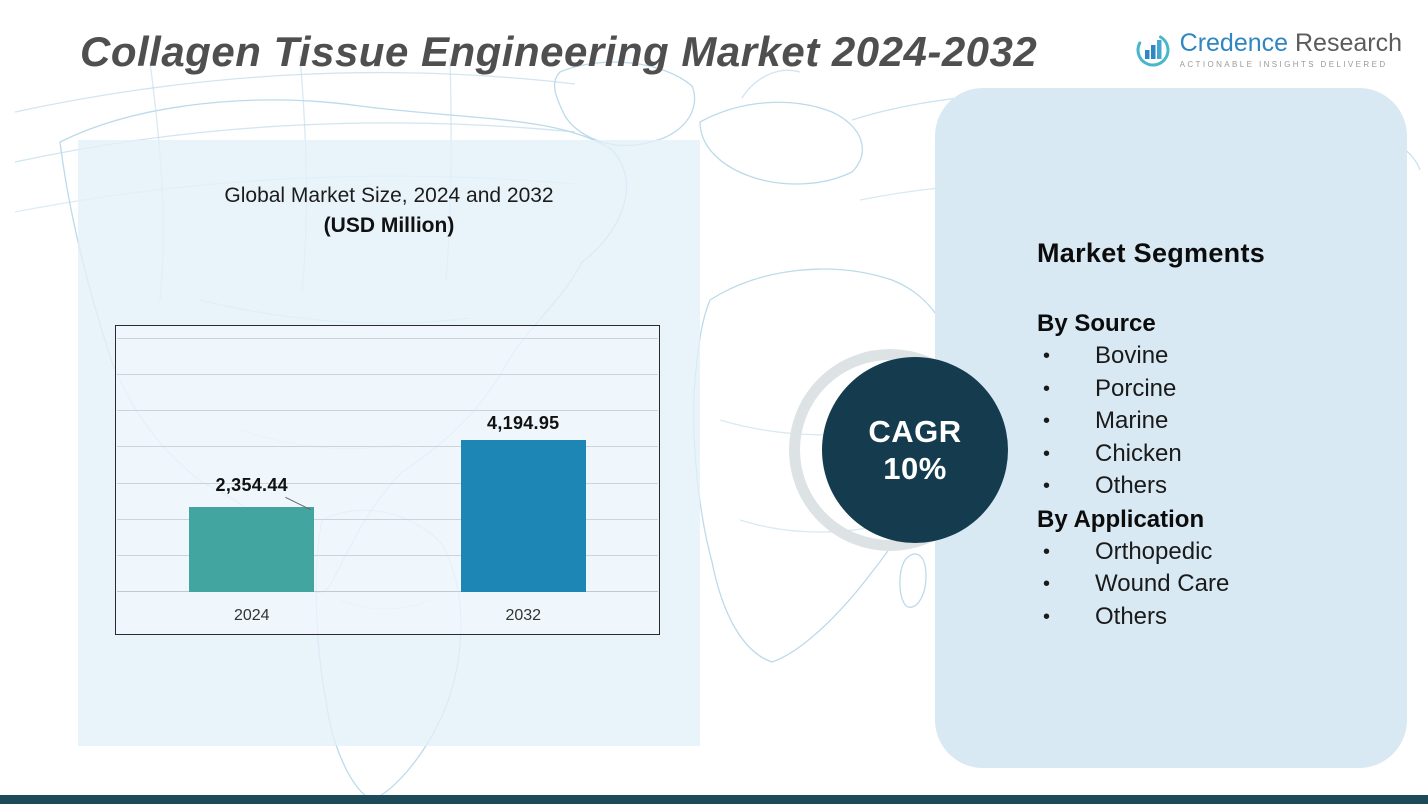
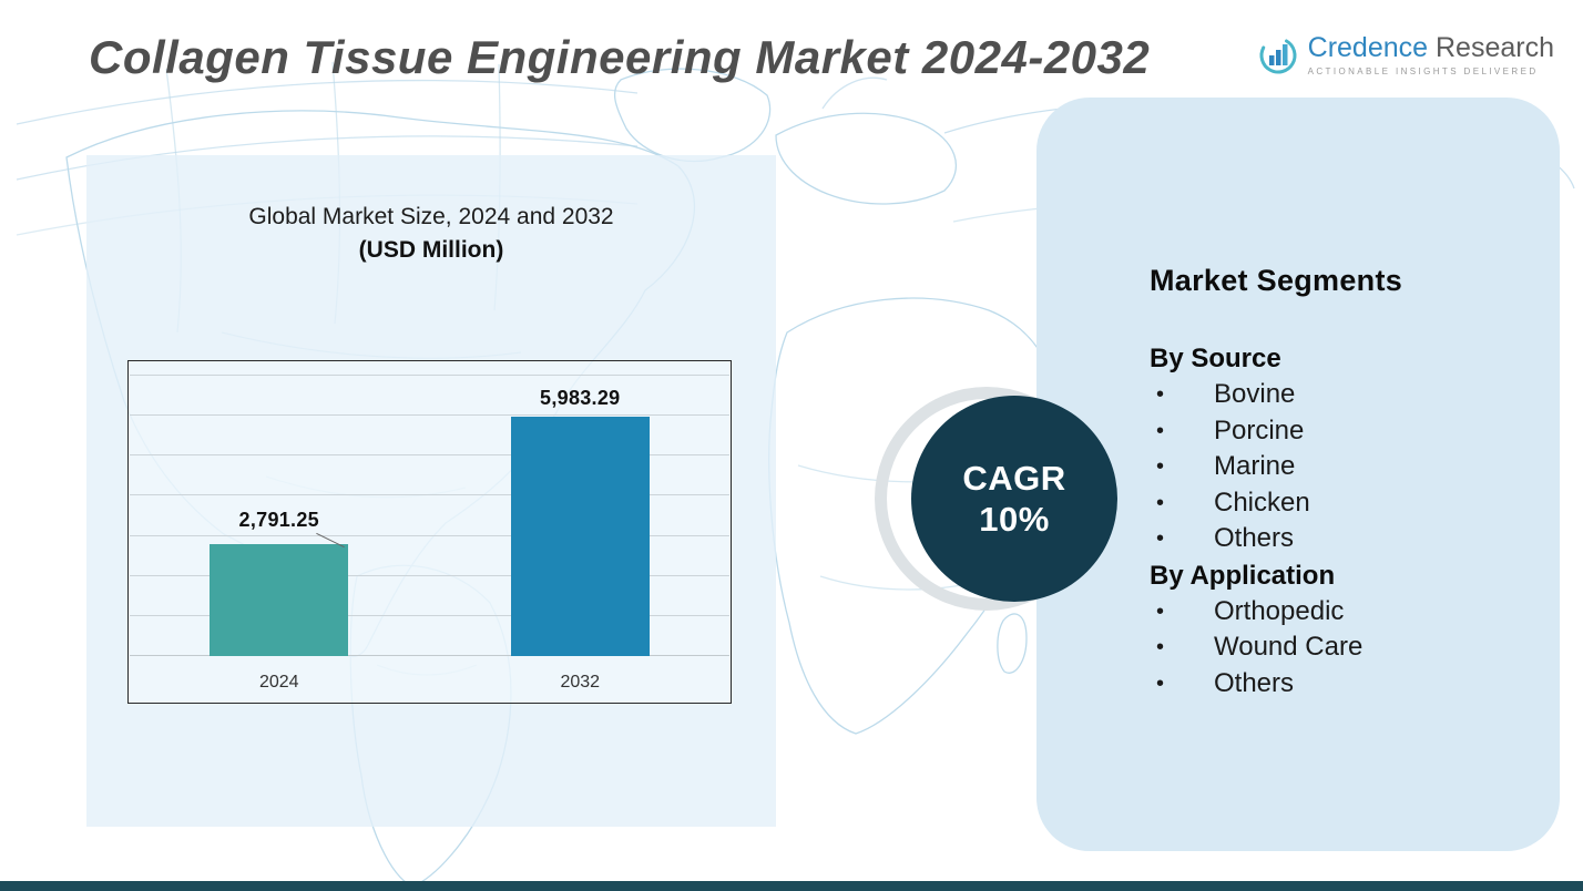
2024: 2,354.44 -> 2,791.25
2032: 4,194.95 -> 5,983.29
